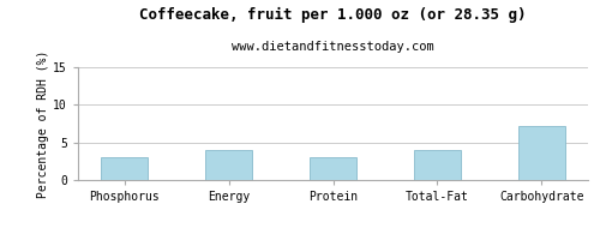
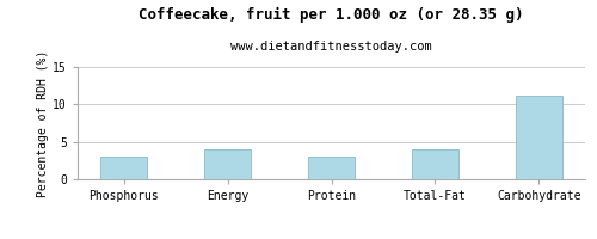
Carbohydrate: 7.2 -> 11.2
